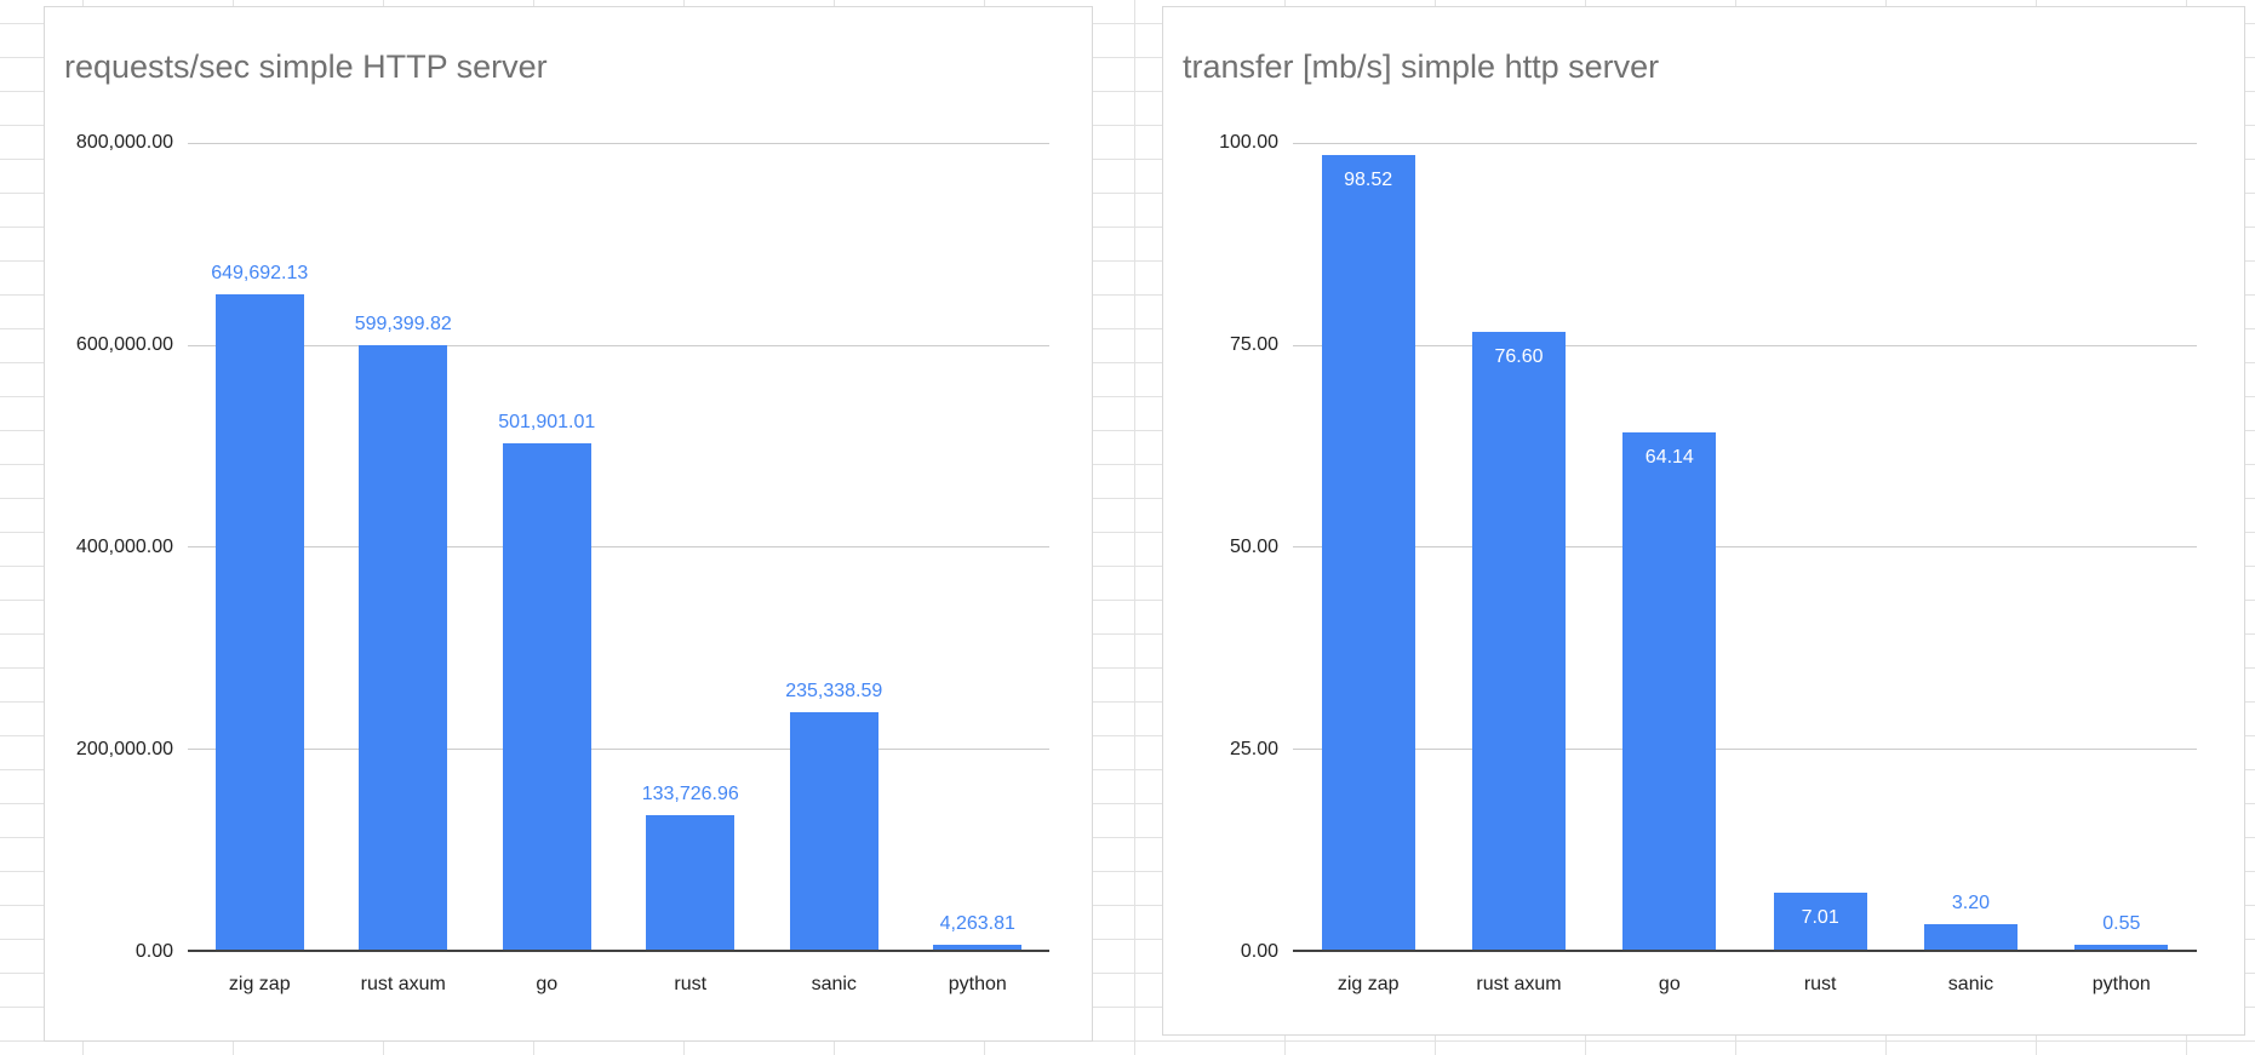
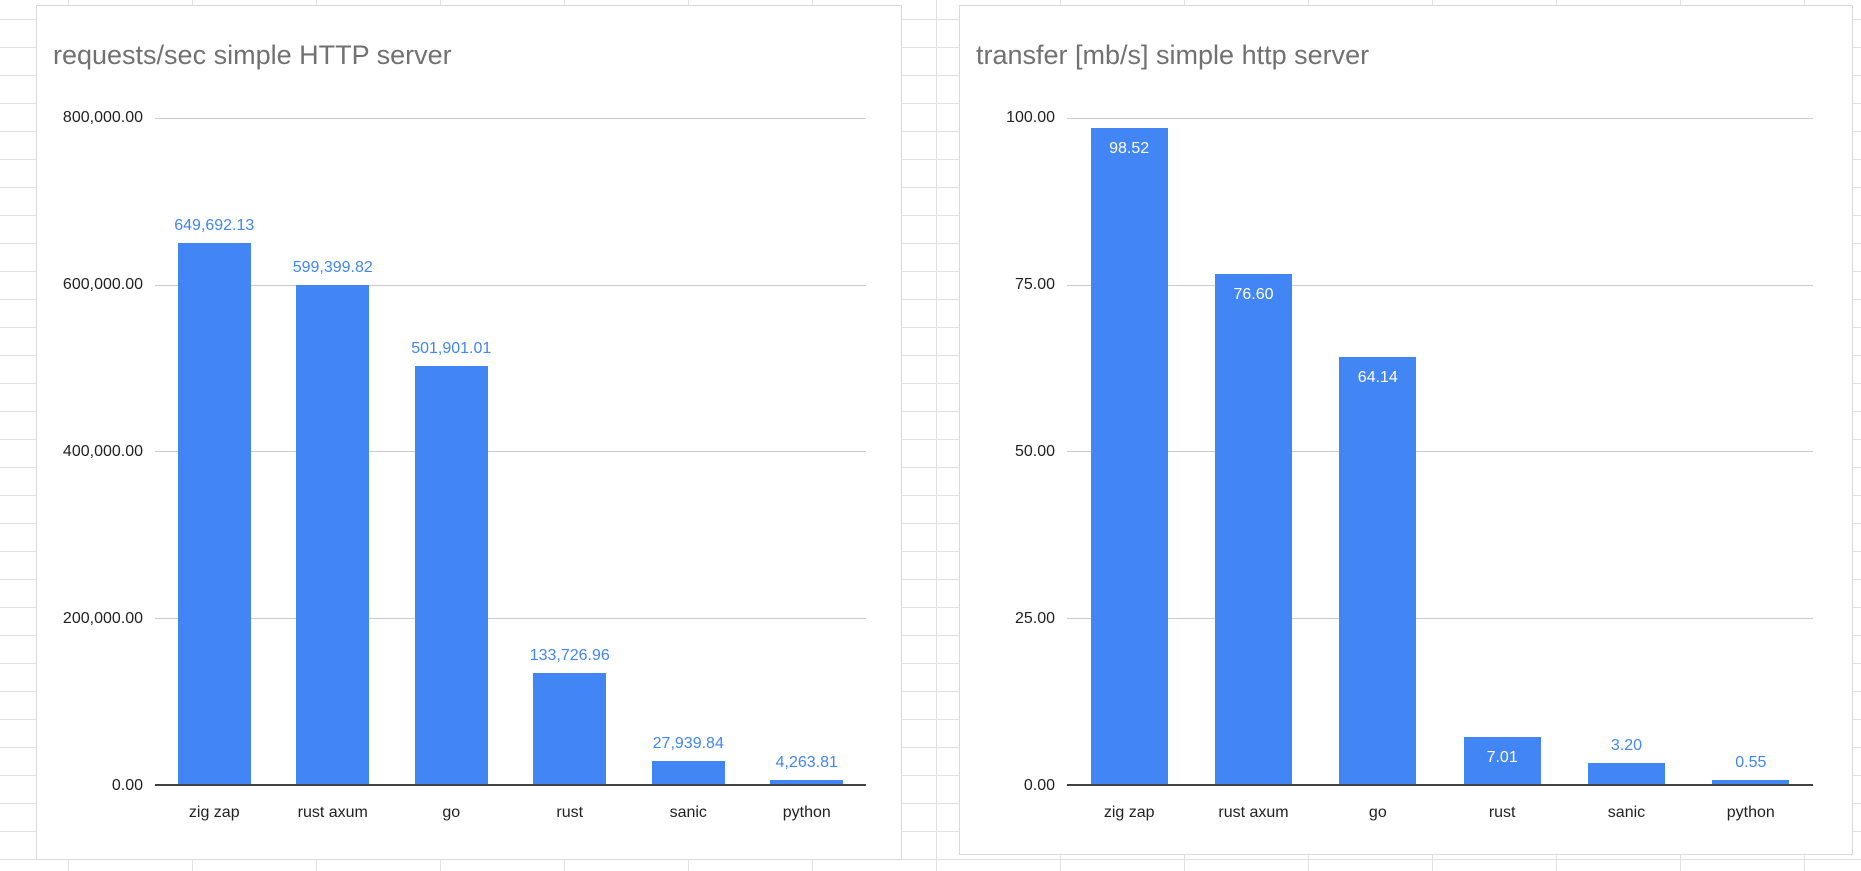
requests/sec simple HTTP server/sanic: 235,338.59 -> 27,939.84
